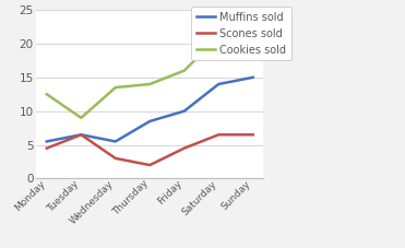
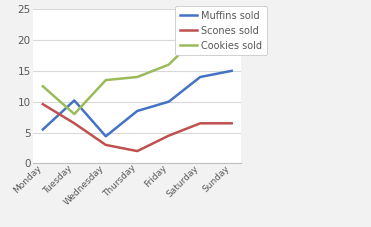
Scones sold/Monday: 4.5 -> 9.6
Muffins sold/Tuesday: 6.5 -> 10.2
Cookies sold/Tuesday: 9.0 -> 8.0
Muffins sold/Wednesday: 5.5 -> 4.4
